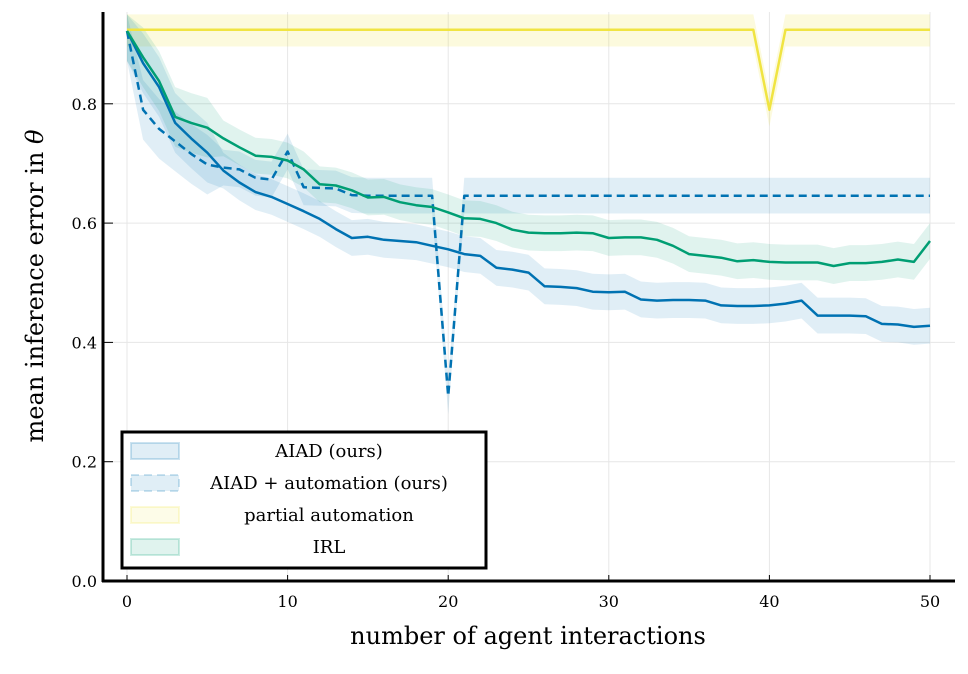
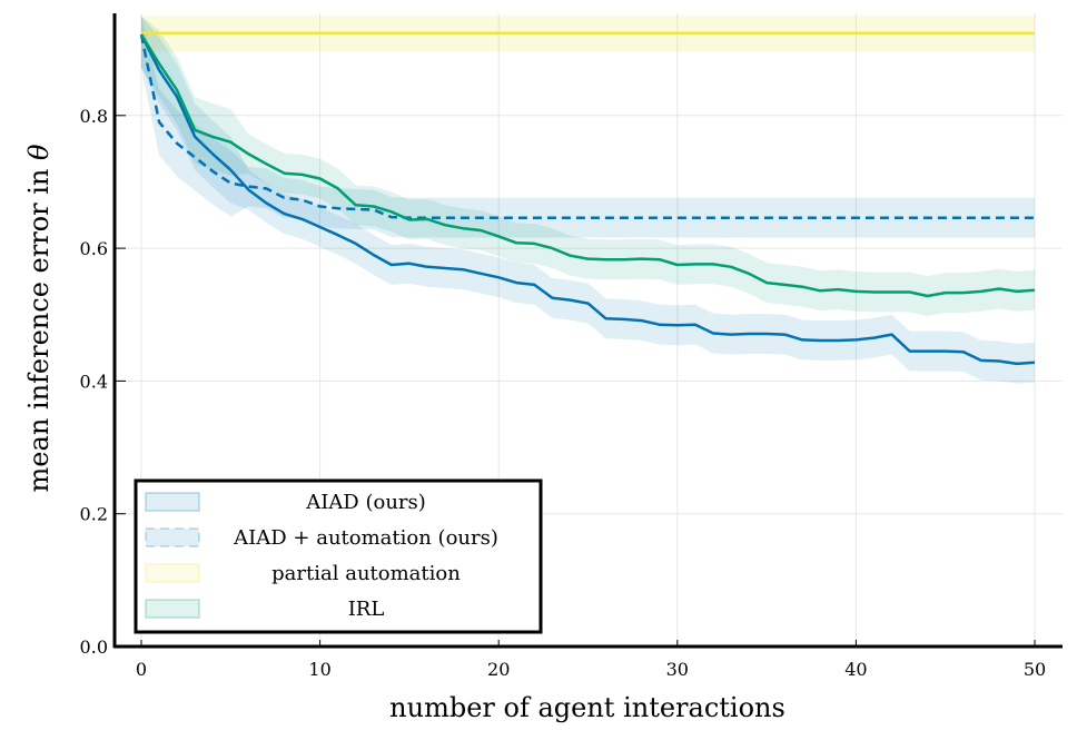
AIAD + automation (ours)/10: 0.72 -> 0.66
AIAD + automation (ours)/20: 0.31 -> 0.65
partial automation/40: 0.79 -> 0.92
IRL/50: 0.57 -> 0.54
